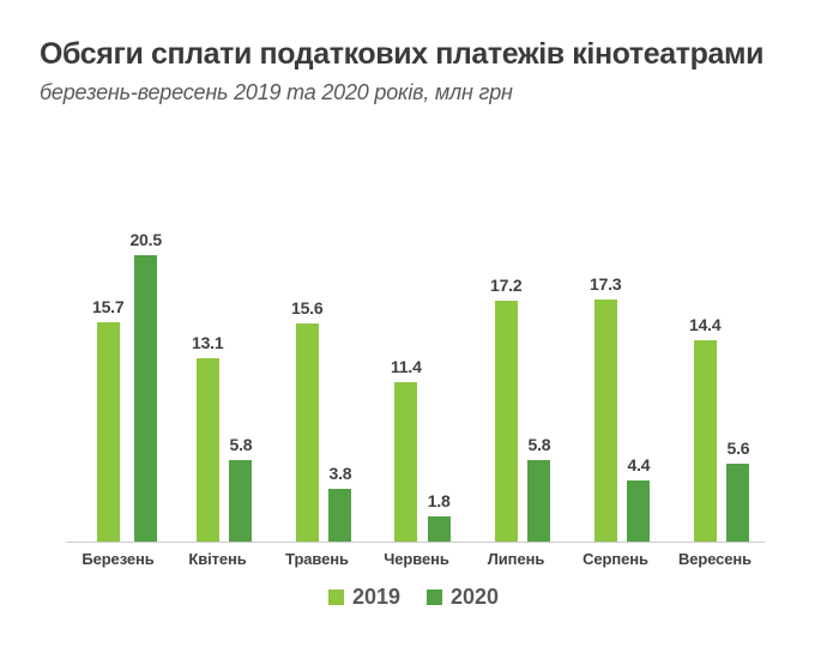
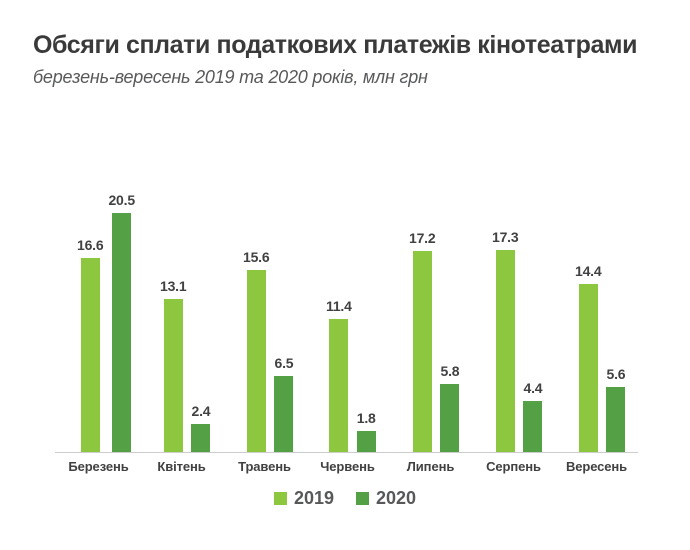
2019/Березень: 15.7 -> 16.6
2020/Квітень: 5.8 -> 2.4
2020/Травень: 3.8 -> 6.5
